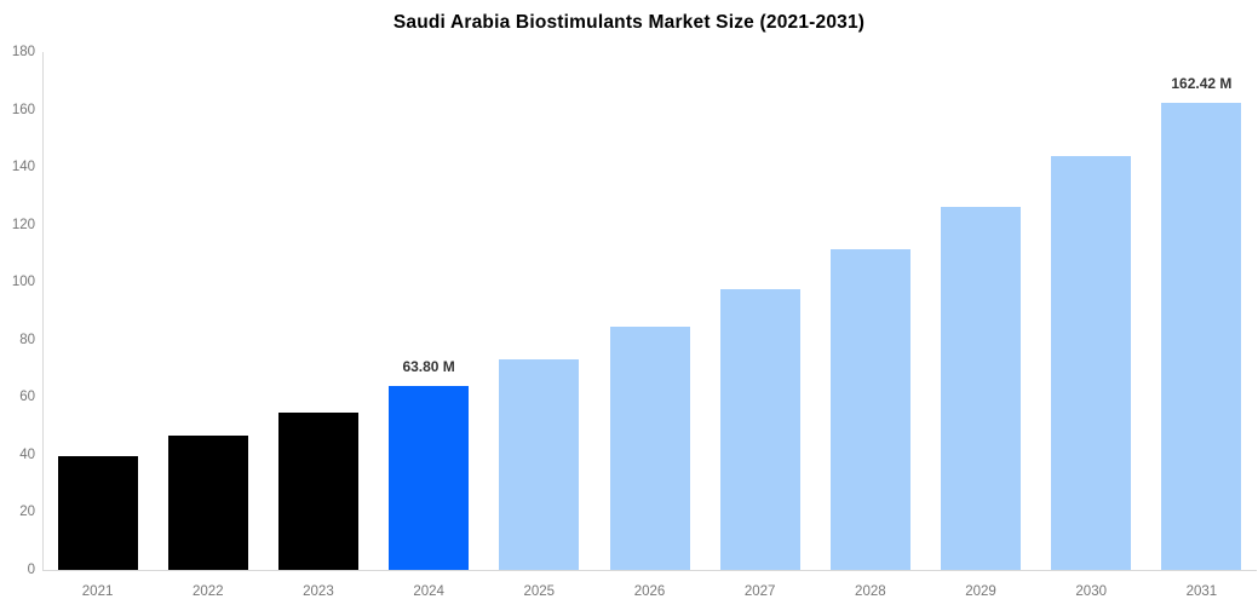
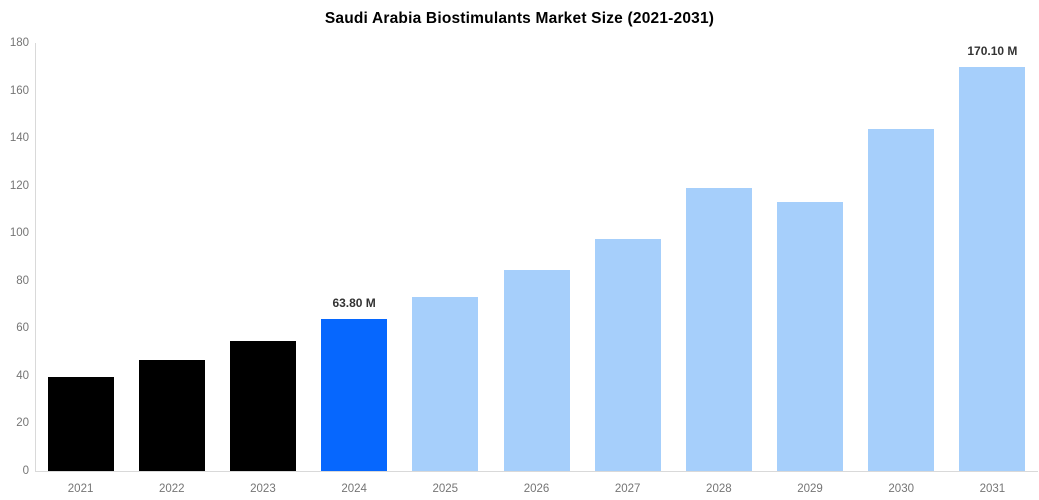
2028: 111 -> 119
2029: 126 -> 113
2031: 162.42 -> 170.10
